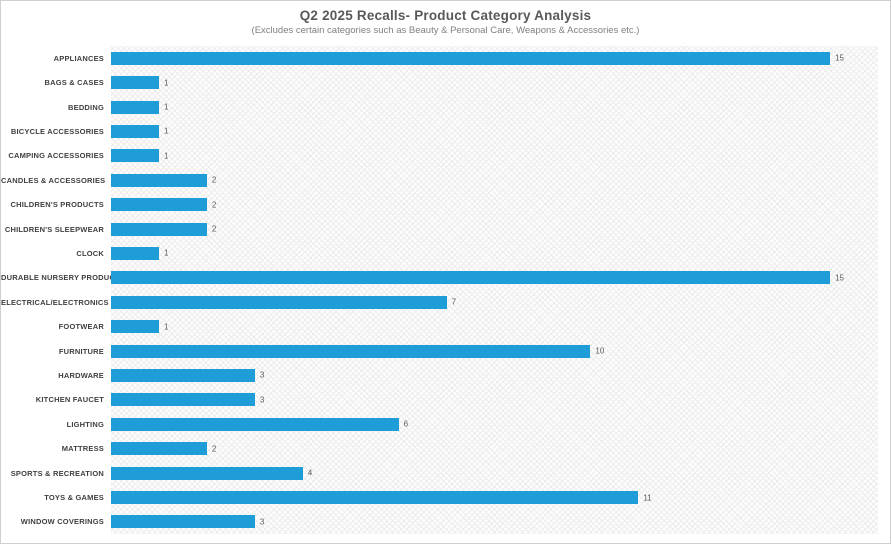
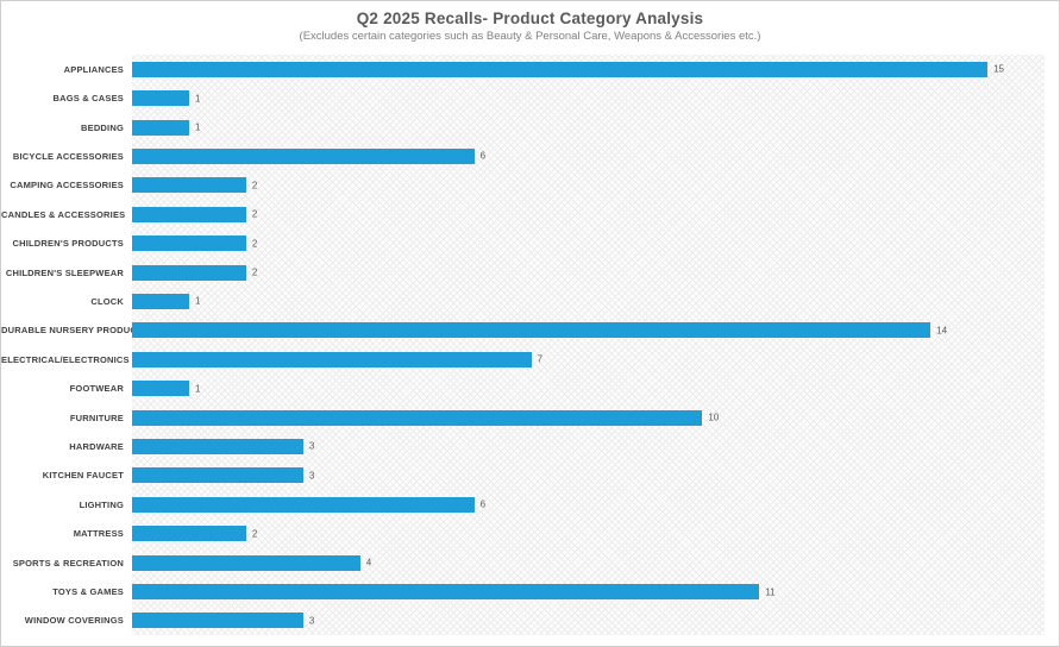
BICYCLE ACCESSORIES: 1 -> 6
CAMPING ACCESSORIES: 1 -> 2
DURABLE NURSERY PRODUCT: 15 -> 14
